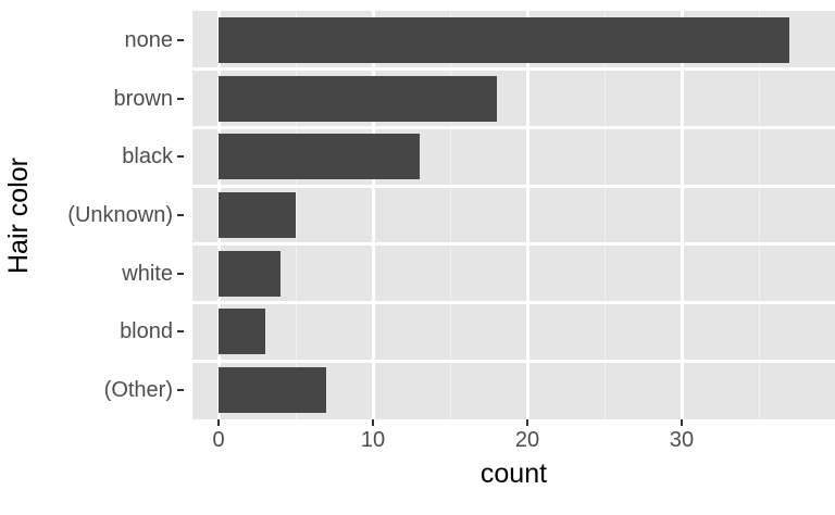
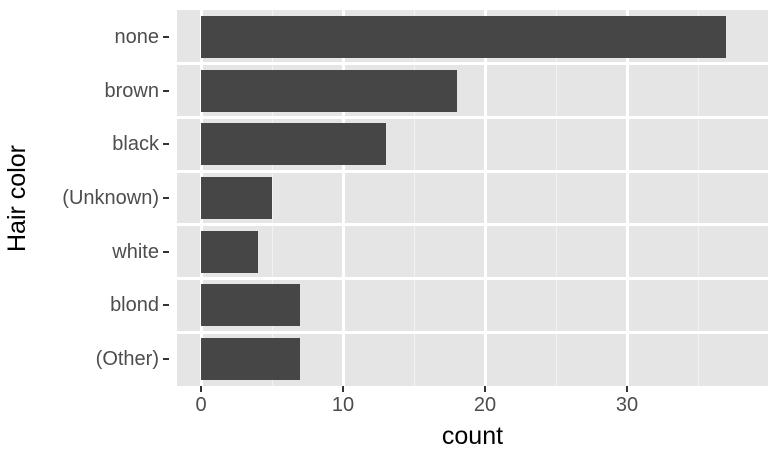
blond: 3 -> 7
